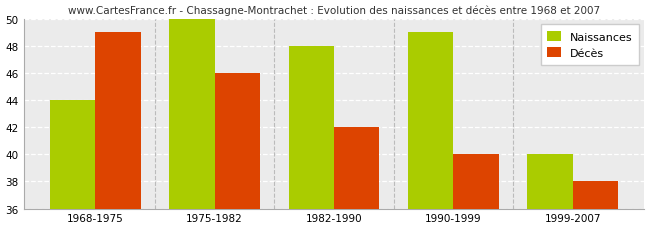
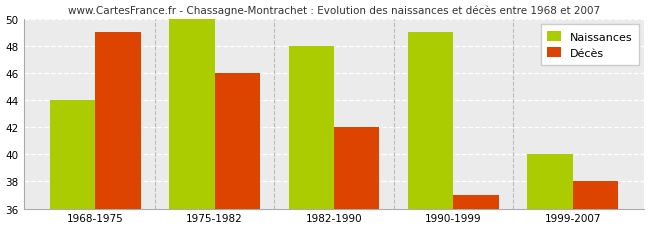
Décès/1990-1999: 40 -> 37
